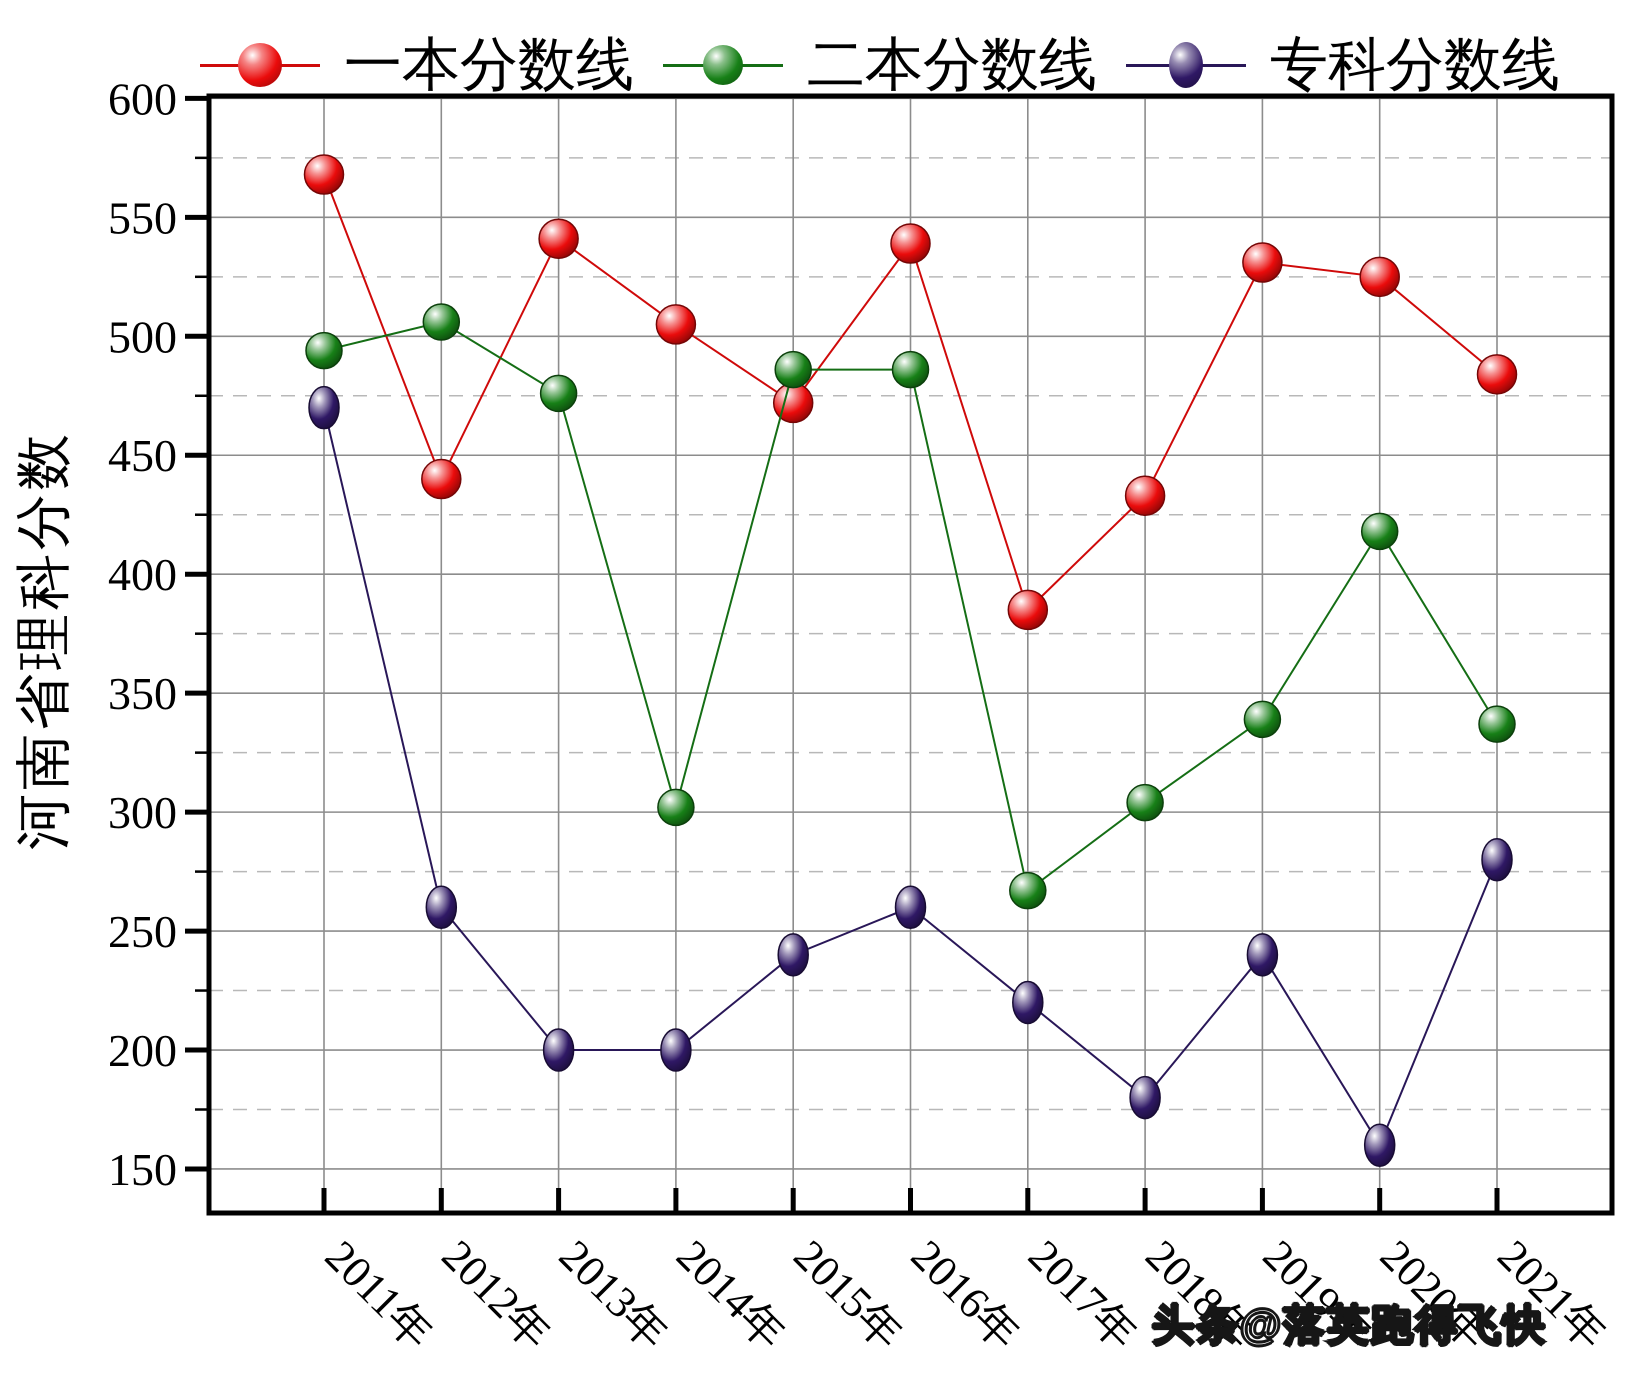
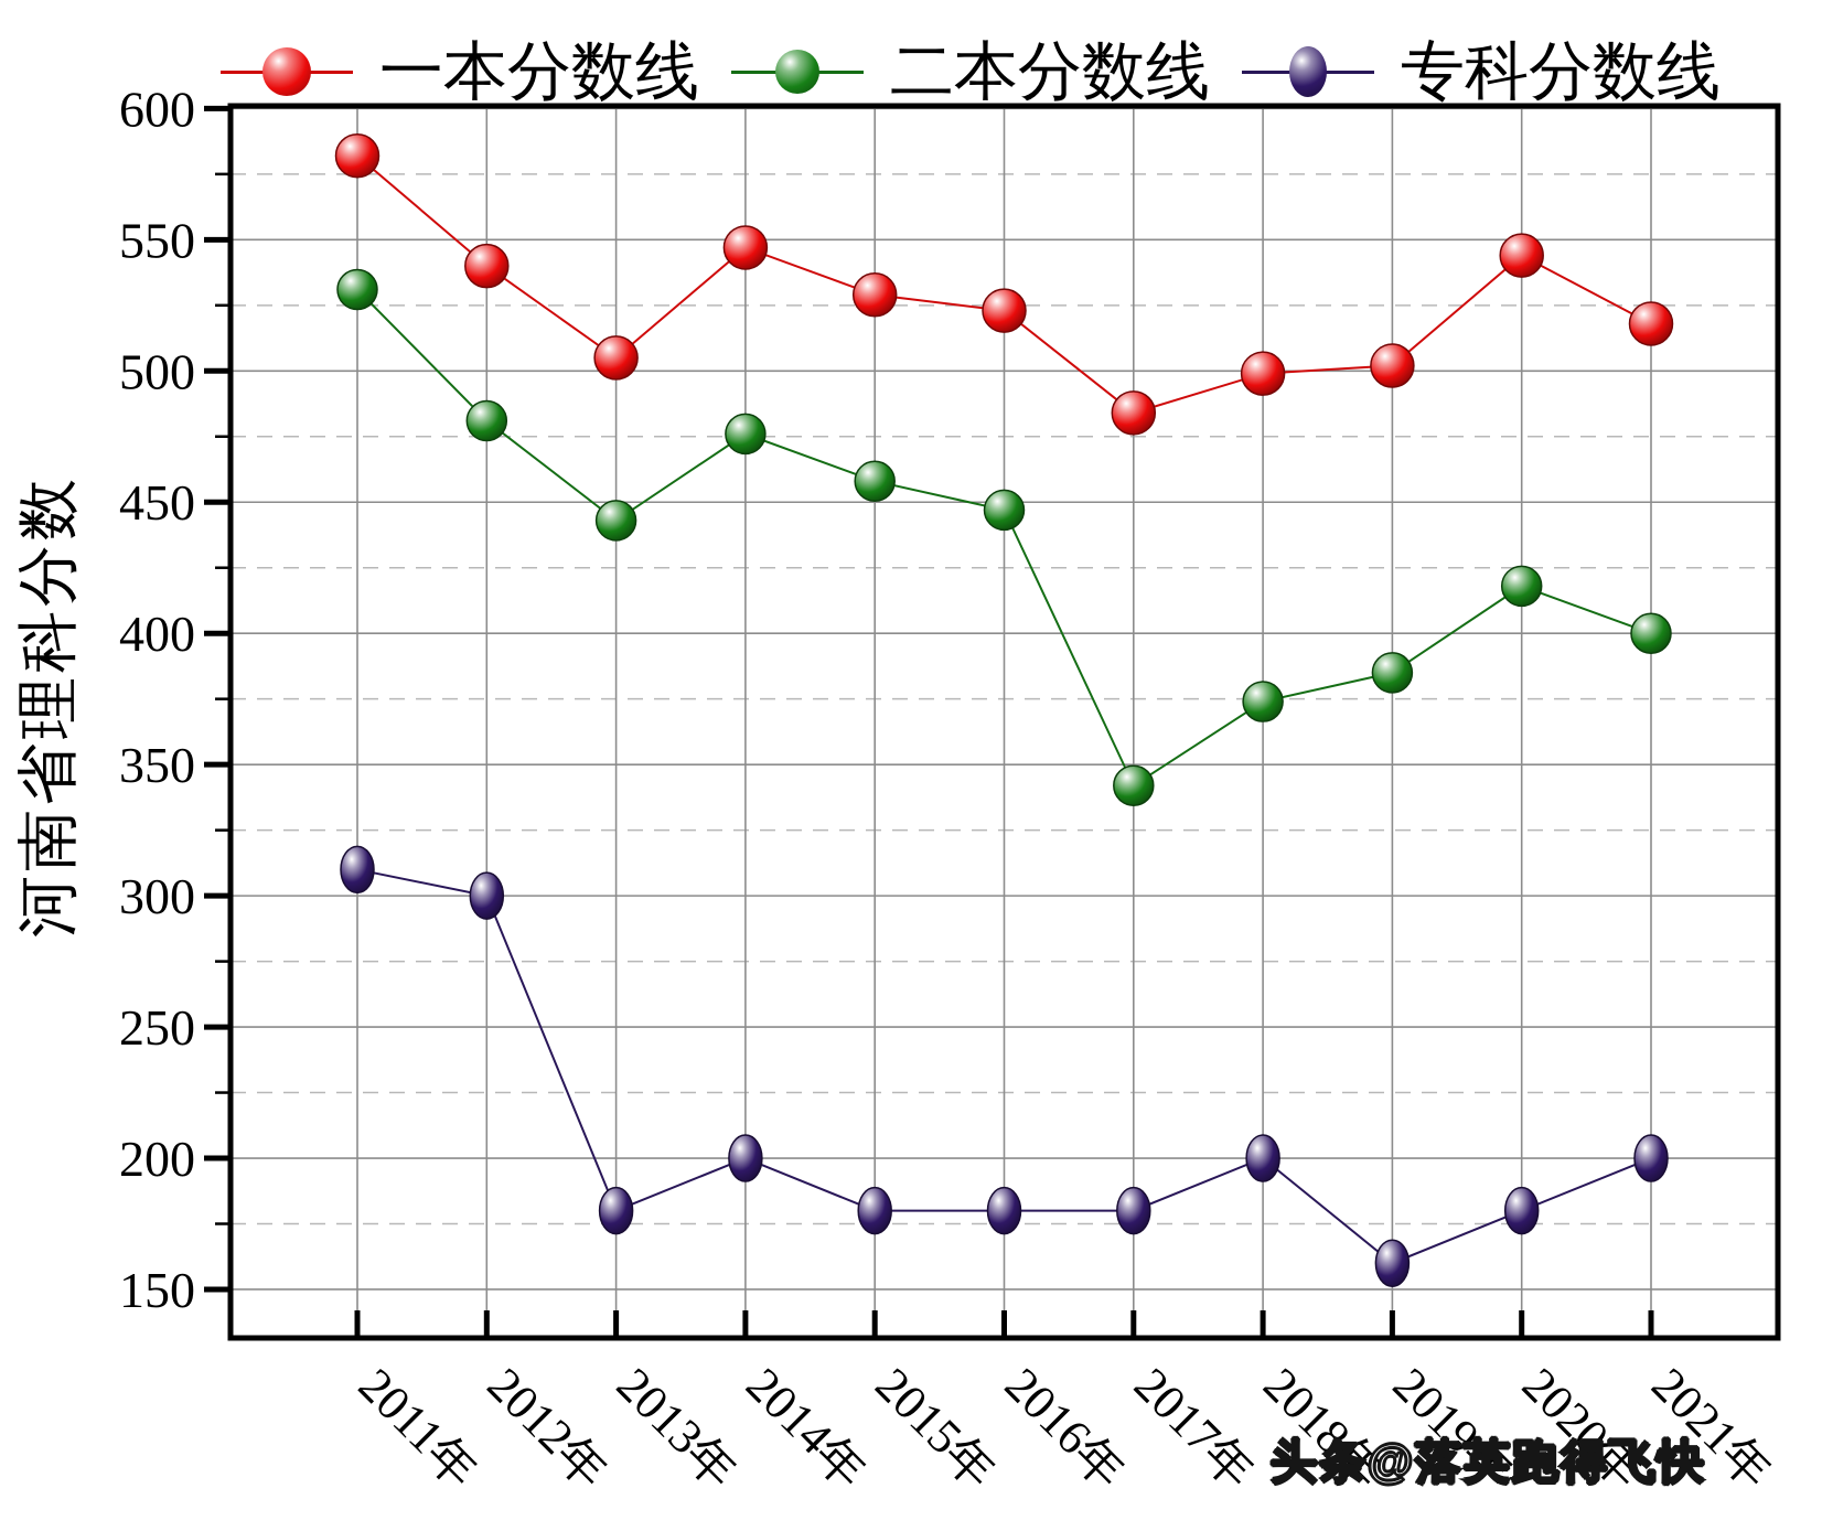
一本分数线/2011年: 568 -> 582
二本分数线/2011年: 494 -> 531
专科分数线/2011年: 470 -> 310
一本分数线/2012年: 440 -> 540
二本分数线/2012年: 506 -> 481
专科分数线/2012年: 260 -> 300
一本分数线/2013年: 541 -> 505
二本分数线/2013年: 476 -> 443
专科分数线/2013年: 200 -> 180
一本分数线/2014年: 505 -> 547
二本分数线/2014年: 302 -> 476
一本分数线/2015年: 472 -> 529
二本分数线/2015年: 486 -> 458
专科分数线/2015年: 240 -> 180
一本分数线/2016年: 539 -> 523
二本分数线/2016年: 486 -> 447
专科分数线/2016年: 260 -> 180
一本分数线/2017年: 385 -> 484
二本分数线/2017年: 267 -> 342
专科分数线/2017年: 220 -> 180
一本分数线/2018年: 433 -> 499
二本分数线/2018年: 304 -> 374
专科分数线/2018年: 180 -> 200
一本分数线/2019年: 531 -> 502
二本分数线/2019年: 339 -> 385
专科分数线/2019年: 240 -> 160
一本分数线/2020年: 525 -> 544
专科分数线/2020年: 160 -> 180
一本分数线/2021年: 484 -> 518
二本分数线/2021年: 337 -> 400
专科分数线/2021年: 280 -> 200
